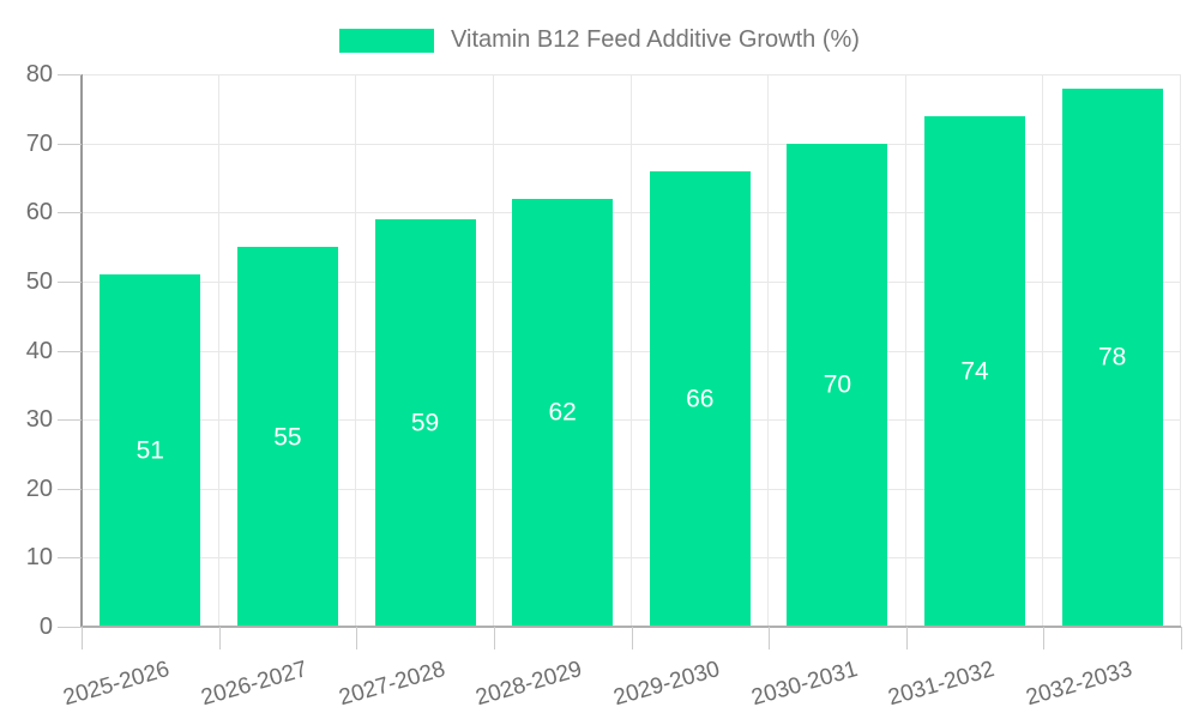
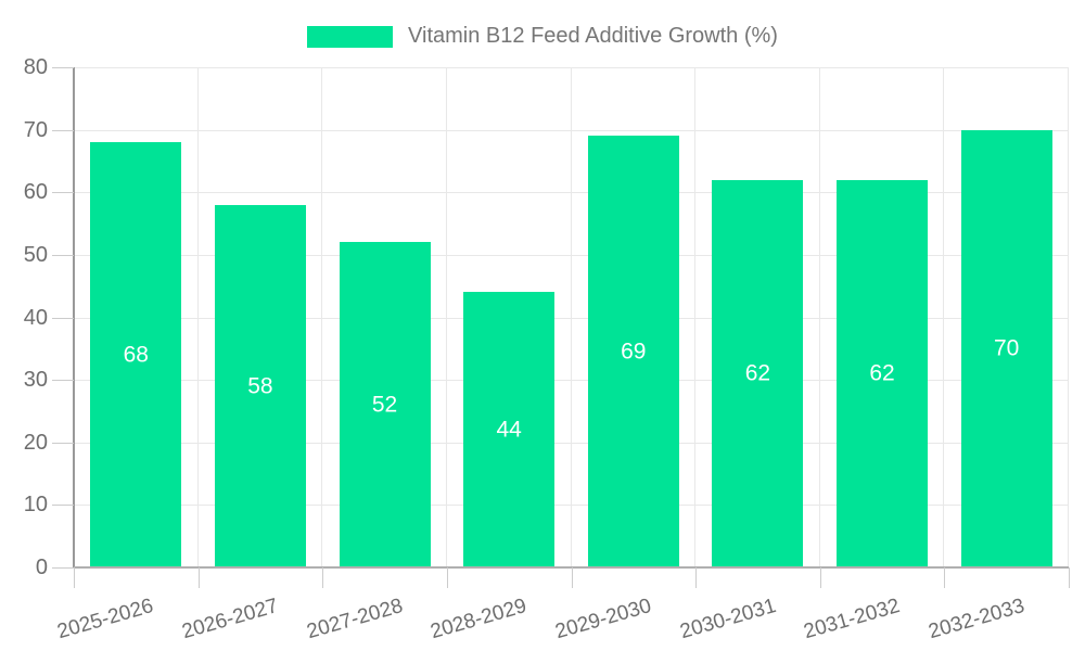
2025-2026: 51 -> 68
2026-2027: 55 -> 58
2027-2028: 59 -> 52
2028-2029: 62 -> 44
2029-2030: 66 -> 69
2030-2031: 70 -> 62
2031-2032: 74 -> 62
2032-2033: 78 -> 70
